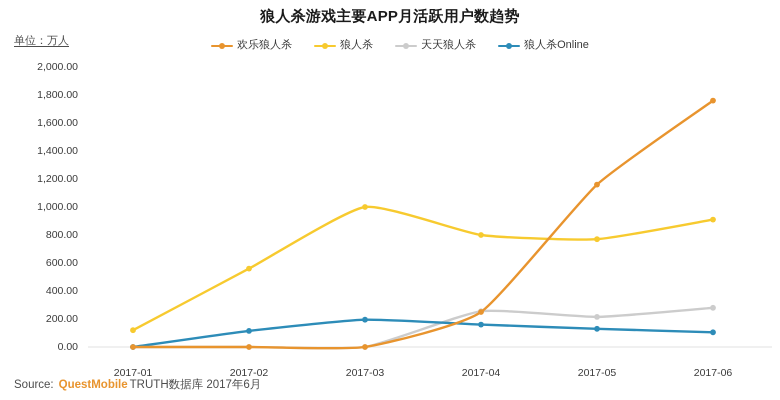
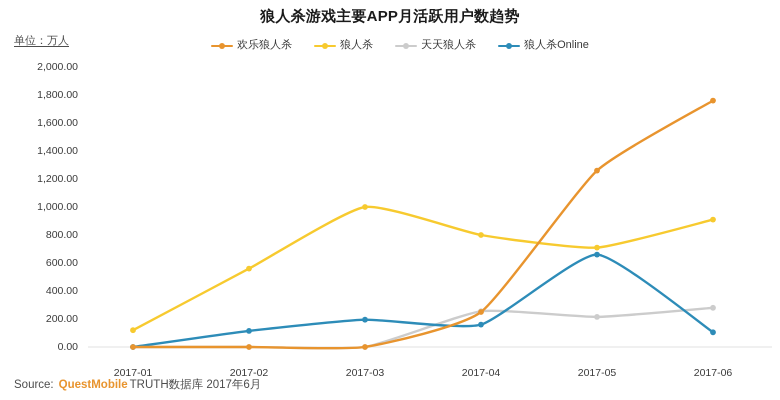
欢乐狼人杀/2017-05: 1160 -> 1260
狼人杀/2017-05: 770 -> 710
狼人杀Online/2017-05: 130 -> 660
